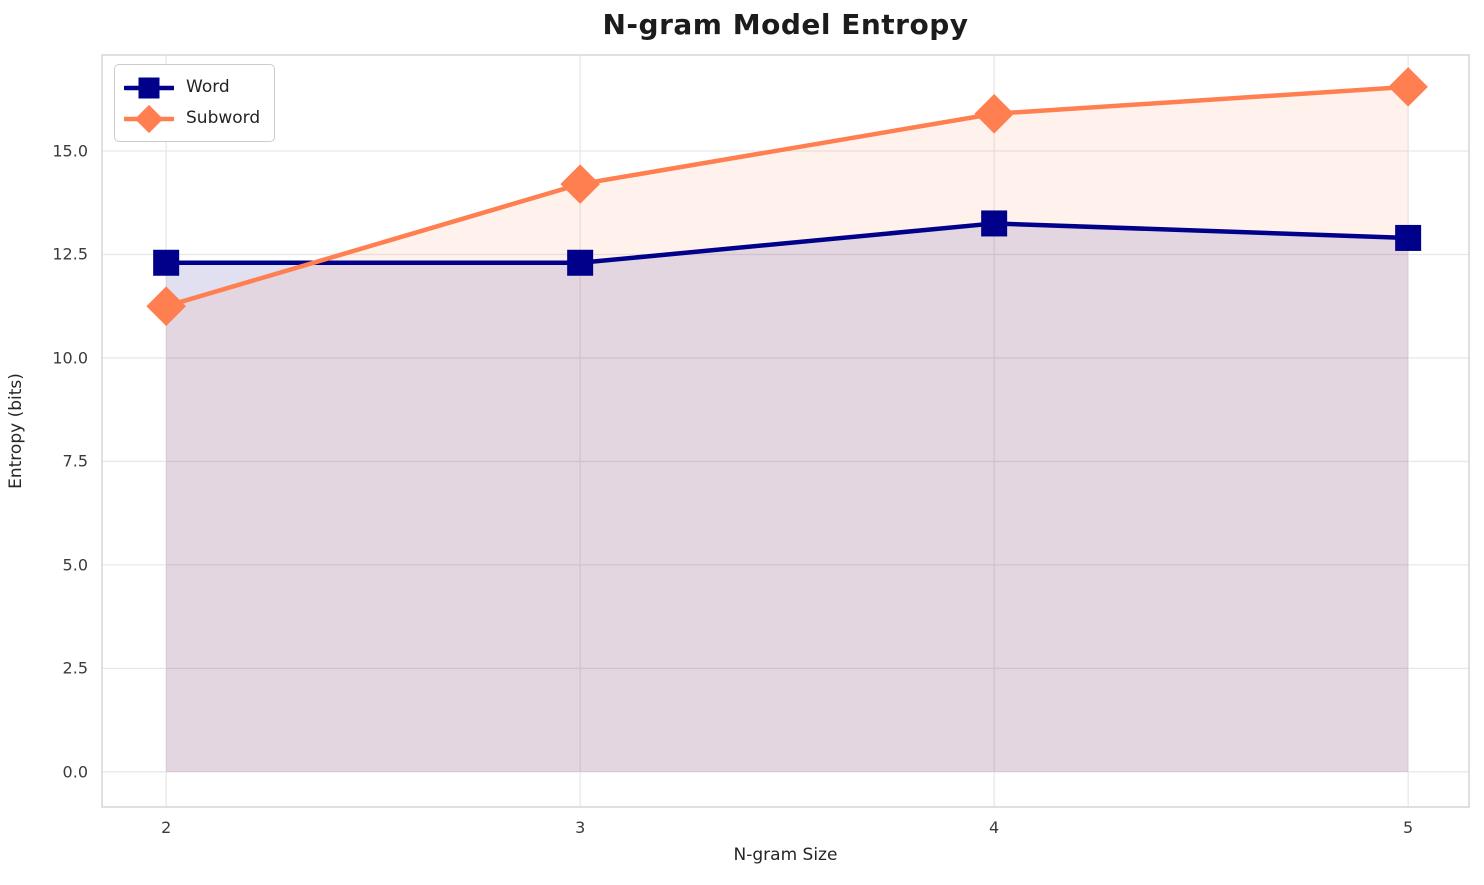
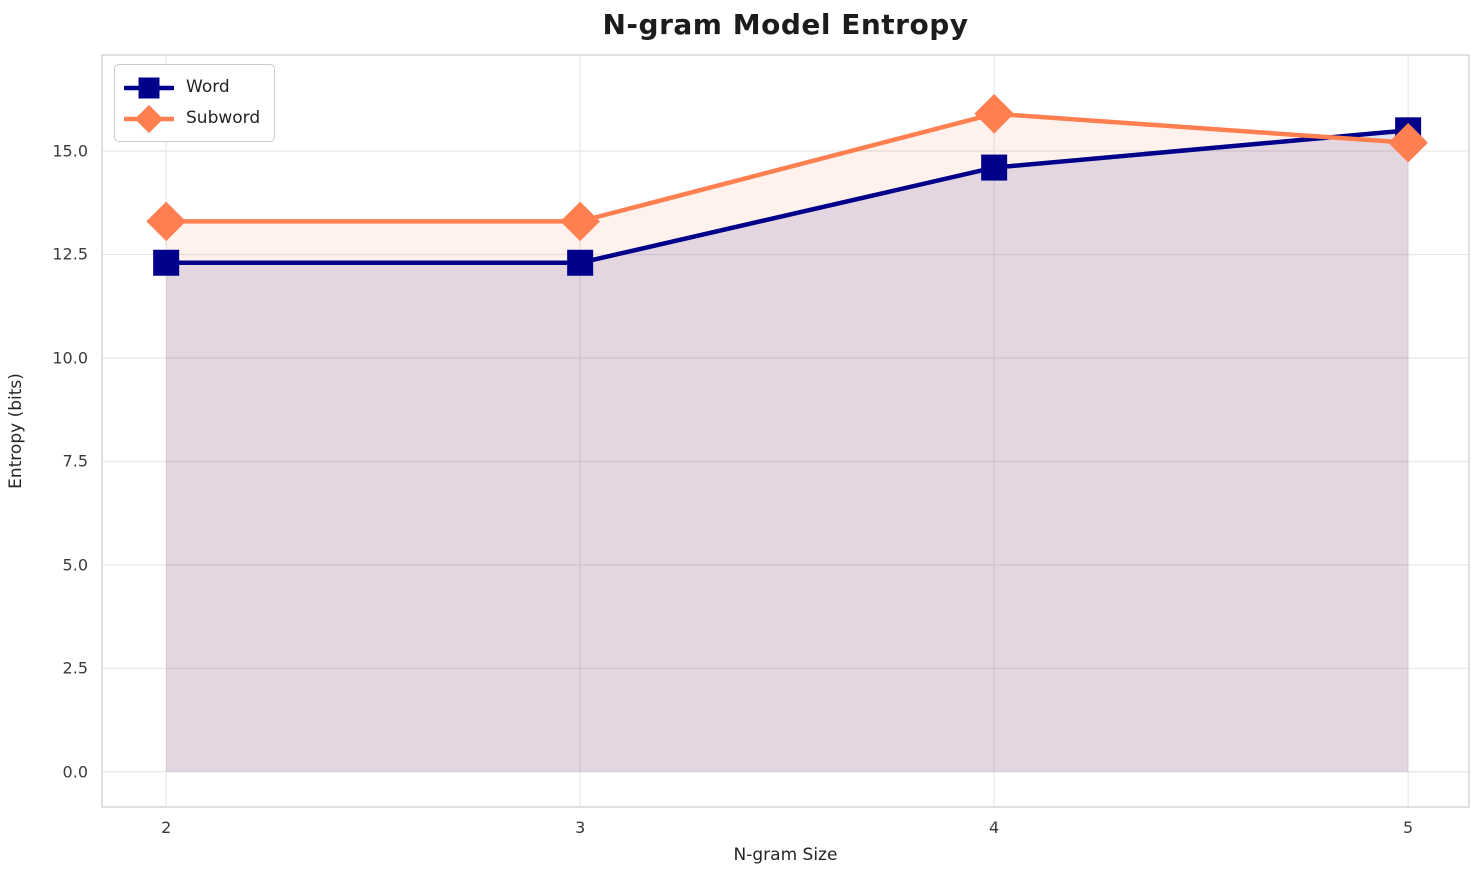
Subword/2: 11.2 -> 13.3
Subword/3: 14.2 -> 13.3
Word/4: 13.2 -> 14.6
Word/5: 12.9 -> 15.5
Subword/5: 16.6 -> 15.2
